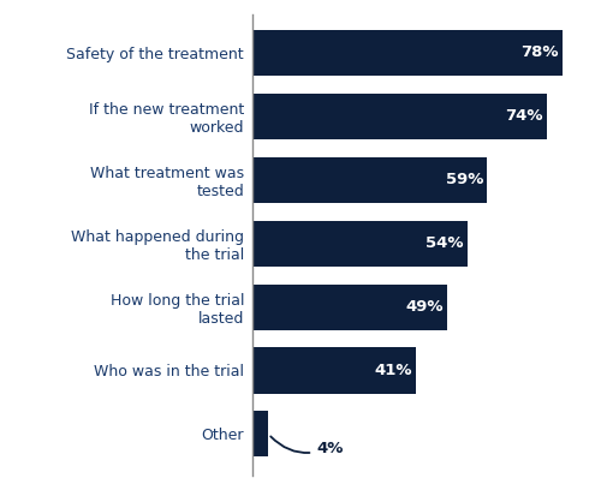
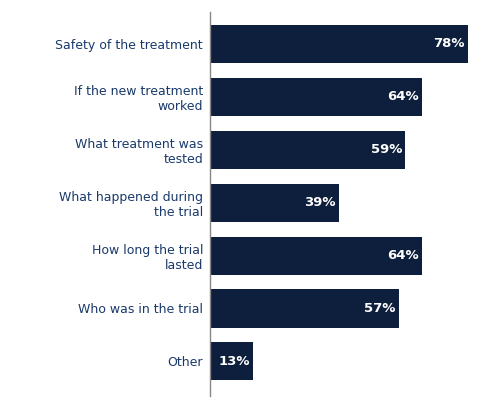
If the new treatment worked: 74% -> 64%
What happened during the trial: 54% -> 39%
How long the trial lasted: 49% -> 64%
Who was in the trial: 41% -> 57%
Other: 4% -> 13%
